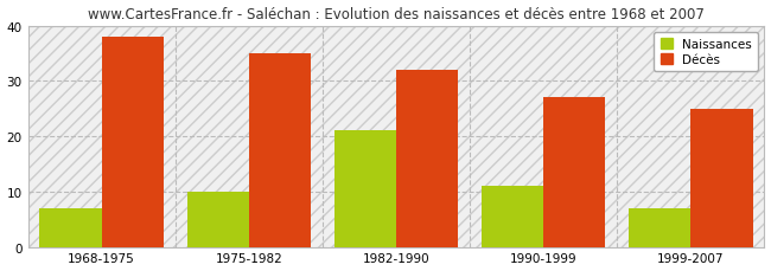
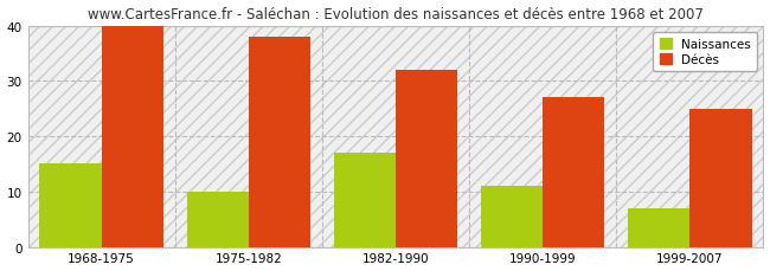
Naissances/1968-1975: 7 -> 15
Décès/1968-1975: 38 -> 40
Décès/1975-1982: 35 -> 38
Naissances/1982-1990: 21 -> 17
